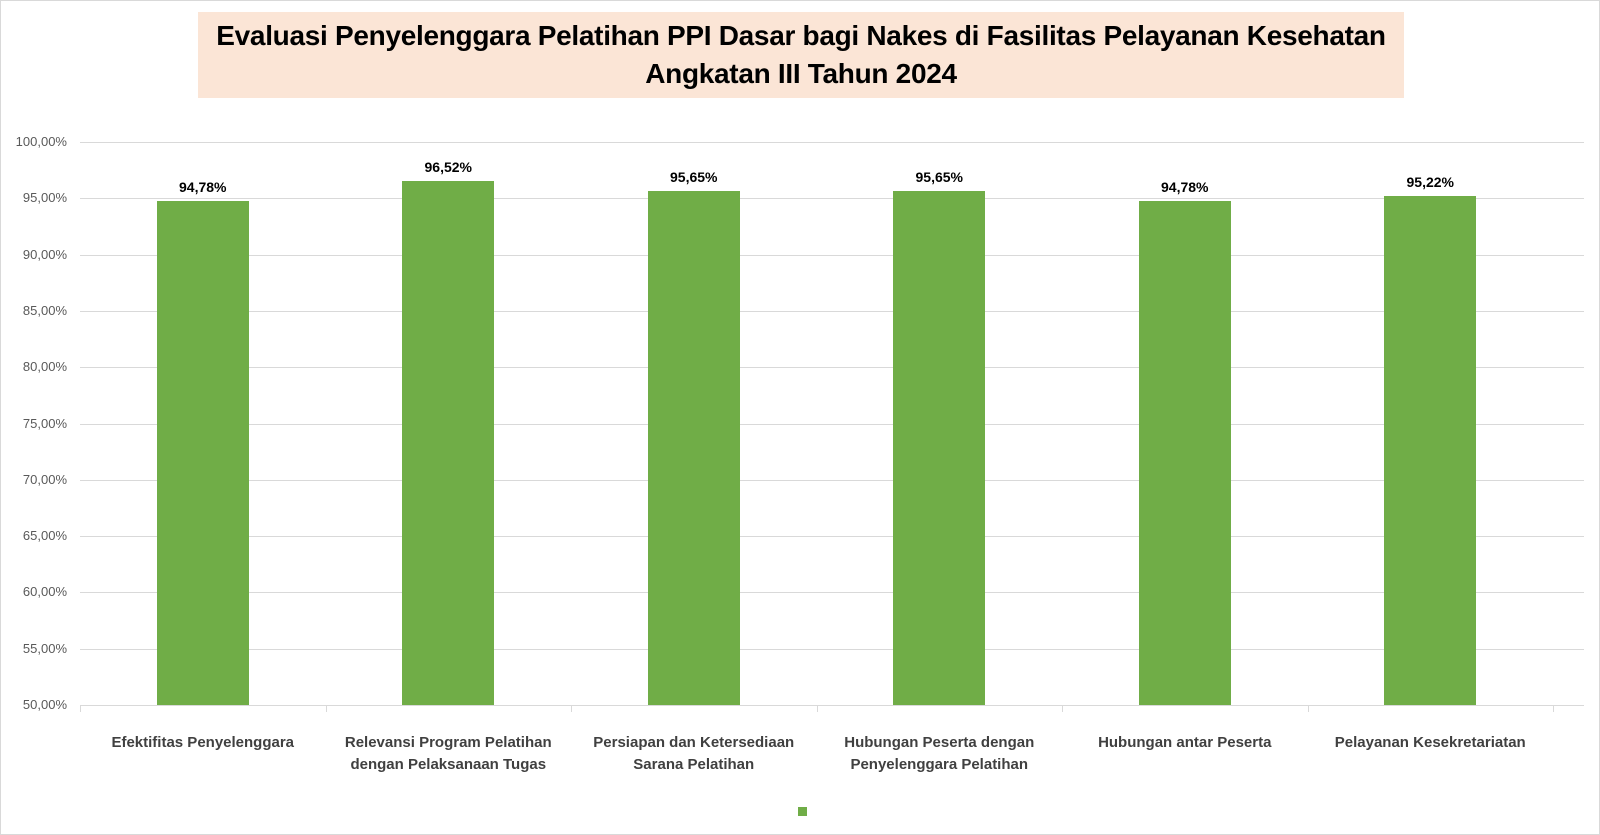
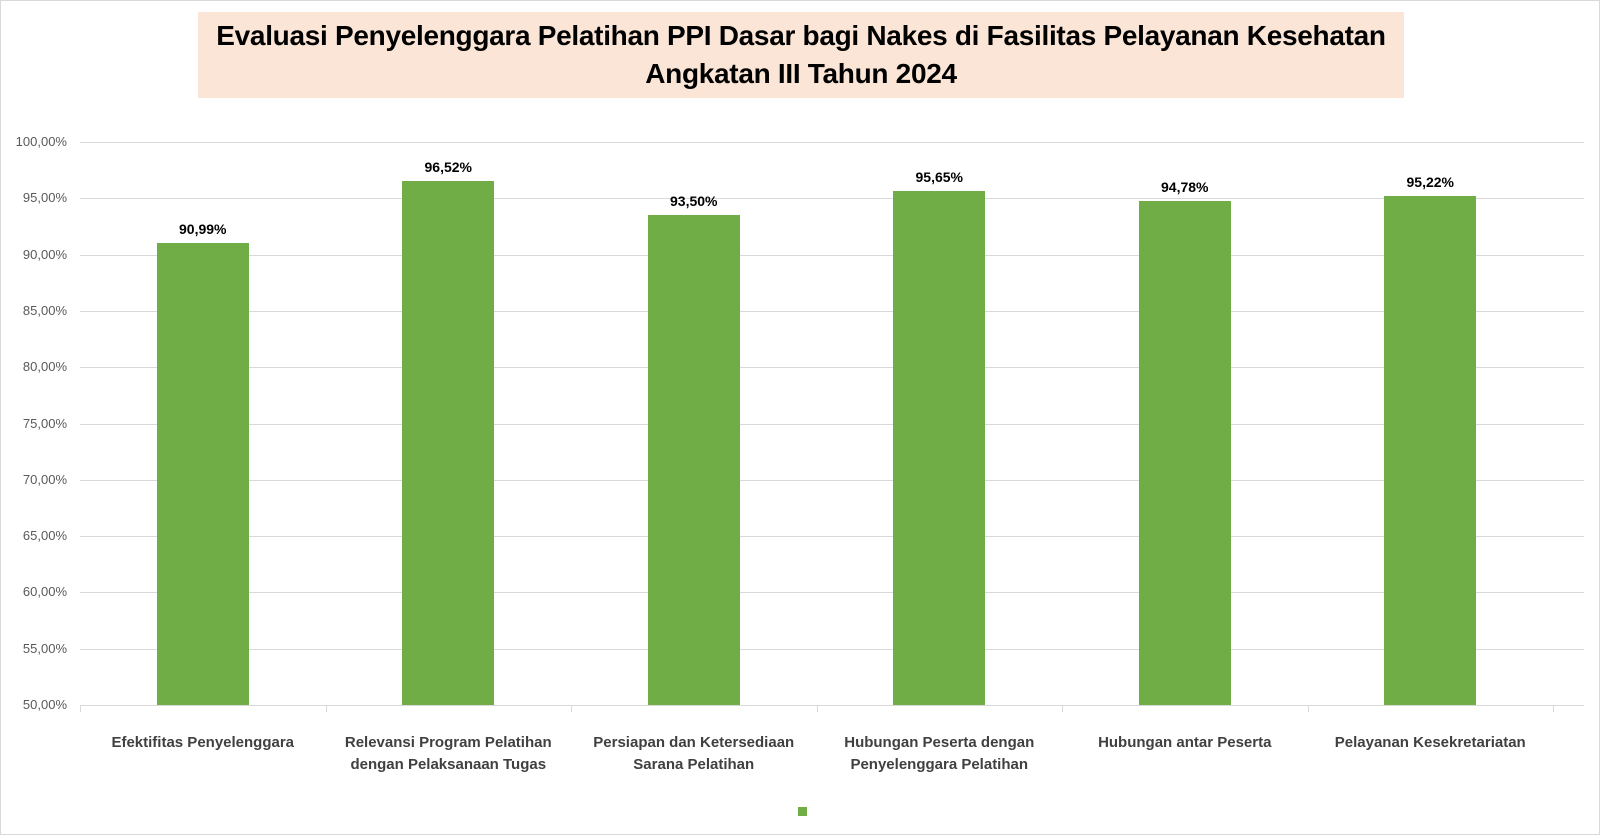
Efektifitas Penyelenggara: 94,78% -> 90,99%
Persiapan dan Ketersediaan Sarana Pelatihan: 95,65% -> 93,50%
